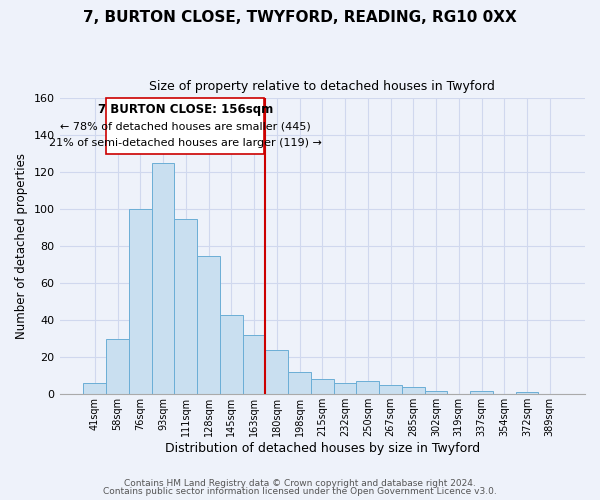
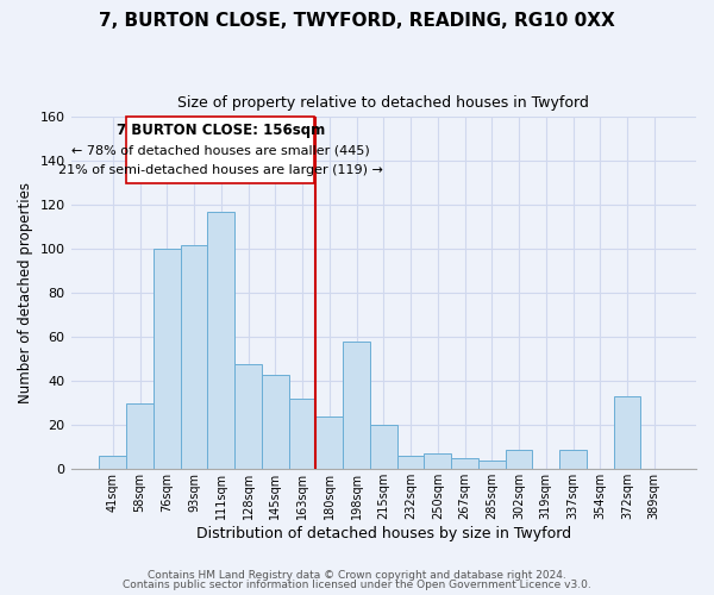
93sqm: 125 -> 102
111sqm: 95 -> 117
128sqm: 75 -> 48
198sqm: 12 -> 58
215sqm: 8 -> 20
302sqm: 2 -> 9
337sqm: 2 -> 9
372sqm: 1 -> 33
